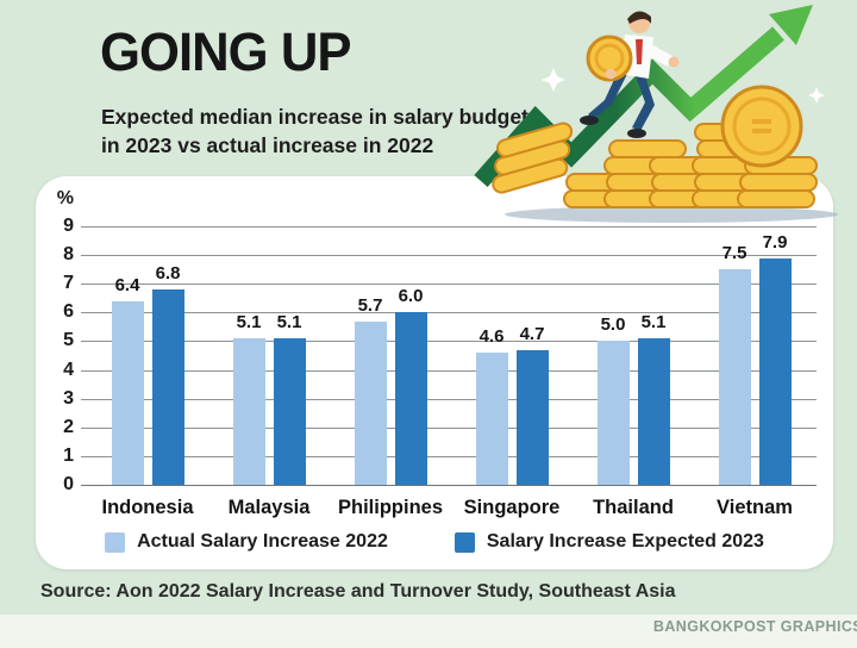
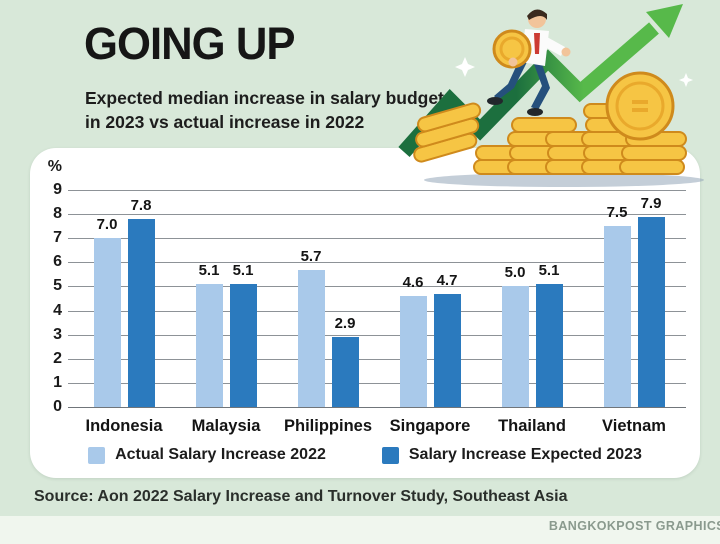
Actual Salary Increase 2022/Indonesia: 6.4 -> 7.0
Salary Increase Expected 2023/Indonesia: 6.8 -> 7.8
Salary Increase Expected 2023/Philippines: 6.0 -> 2.9
